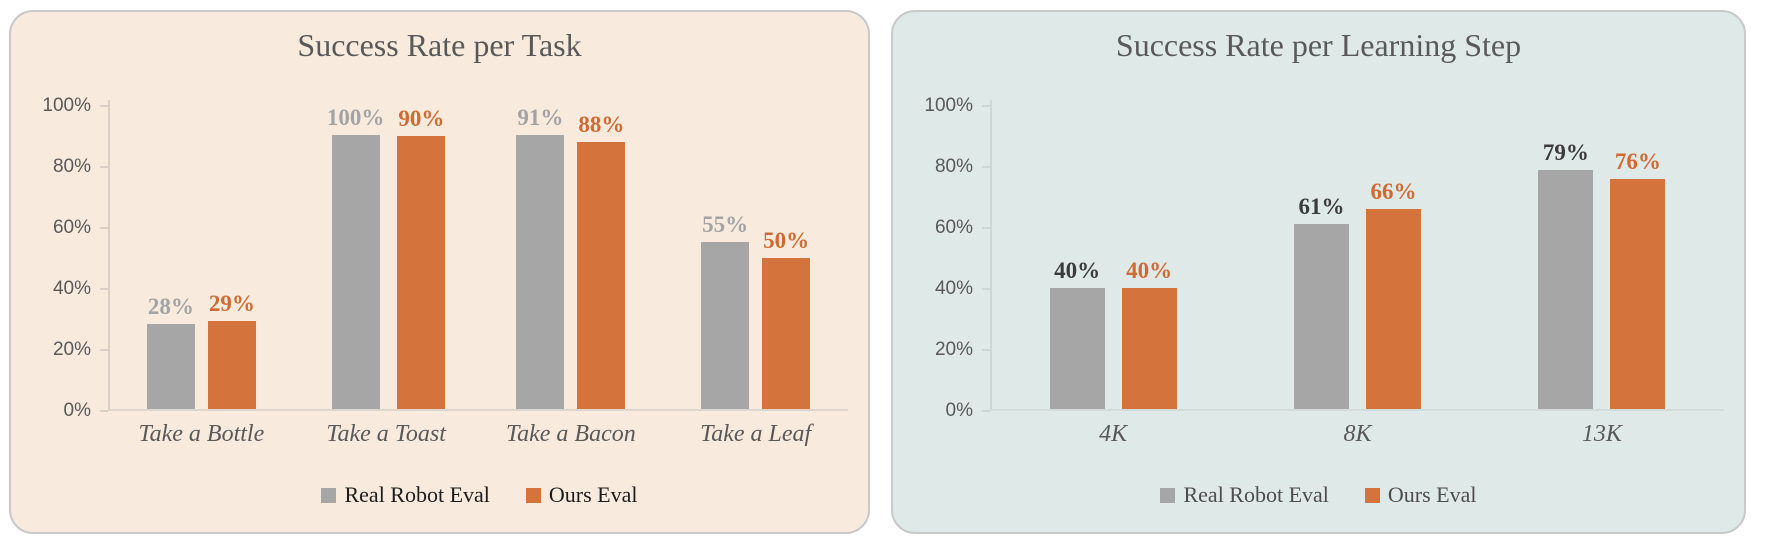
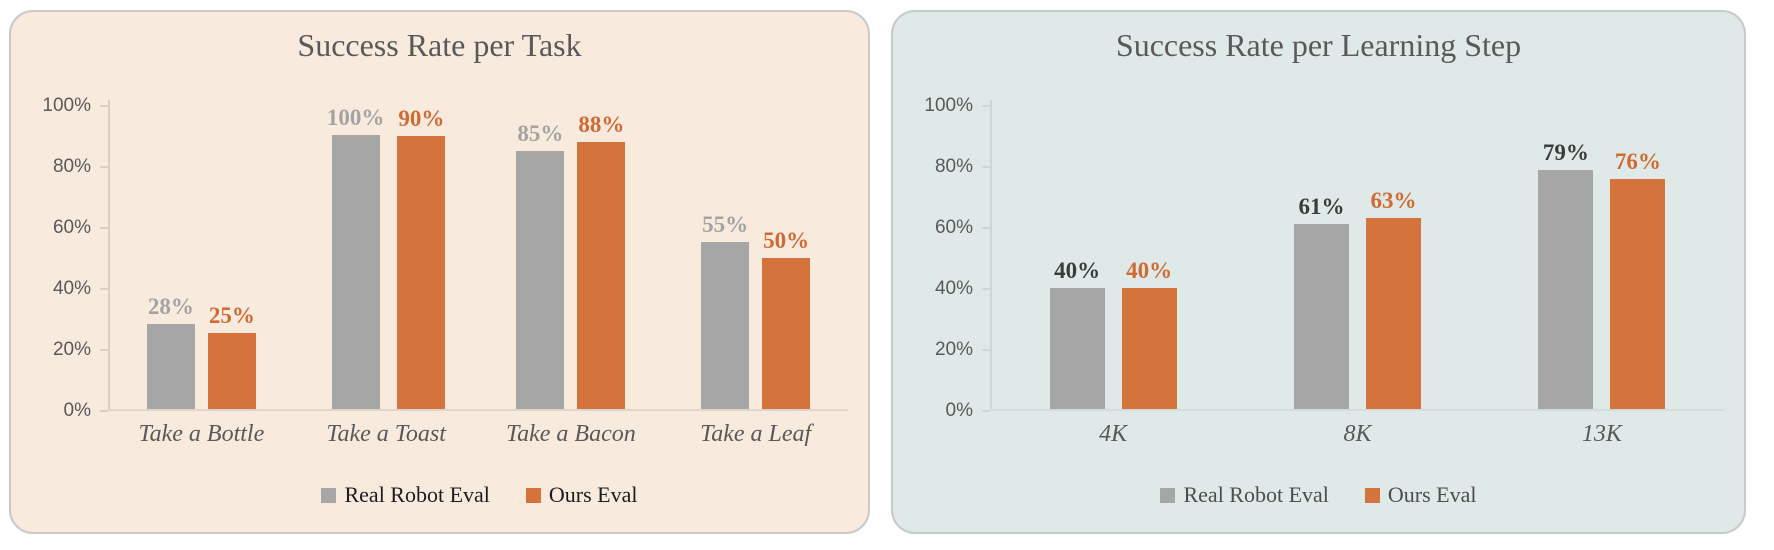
Success Rate per Task/Ours Eval/Take a Bottle: 29% -> 25%
Success Rate per Task/Real Robot Eval/Take a Bacon: 91% -> 85%
Success Rate per Learning Step/Ours Eval/8K: 66% -> 63%
